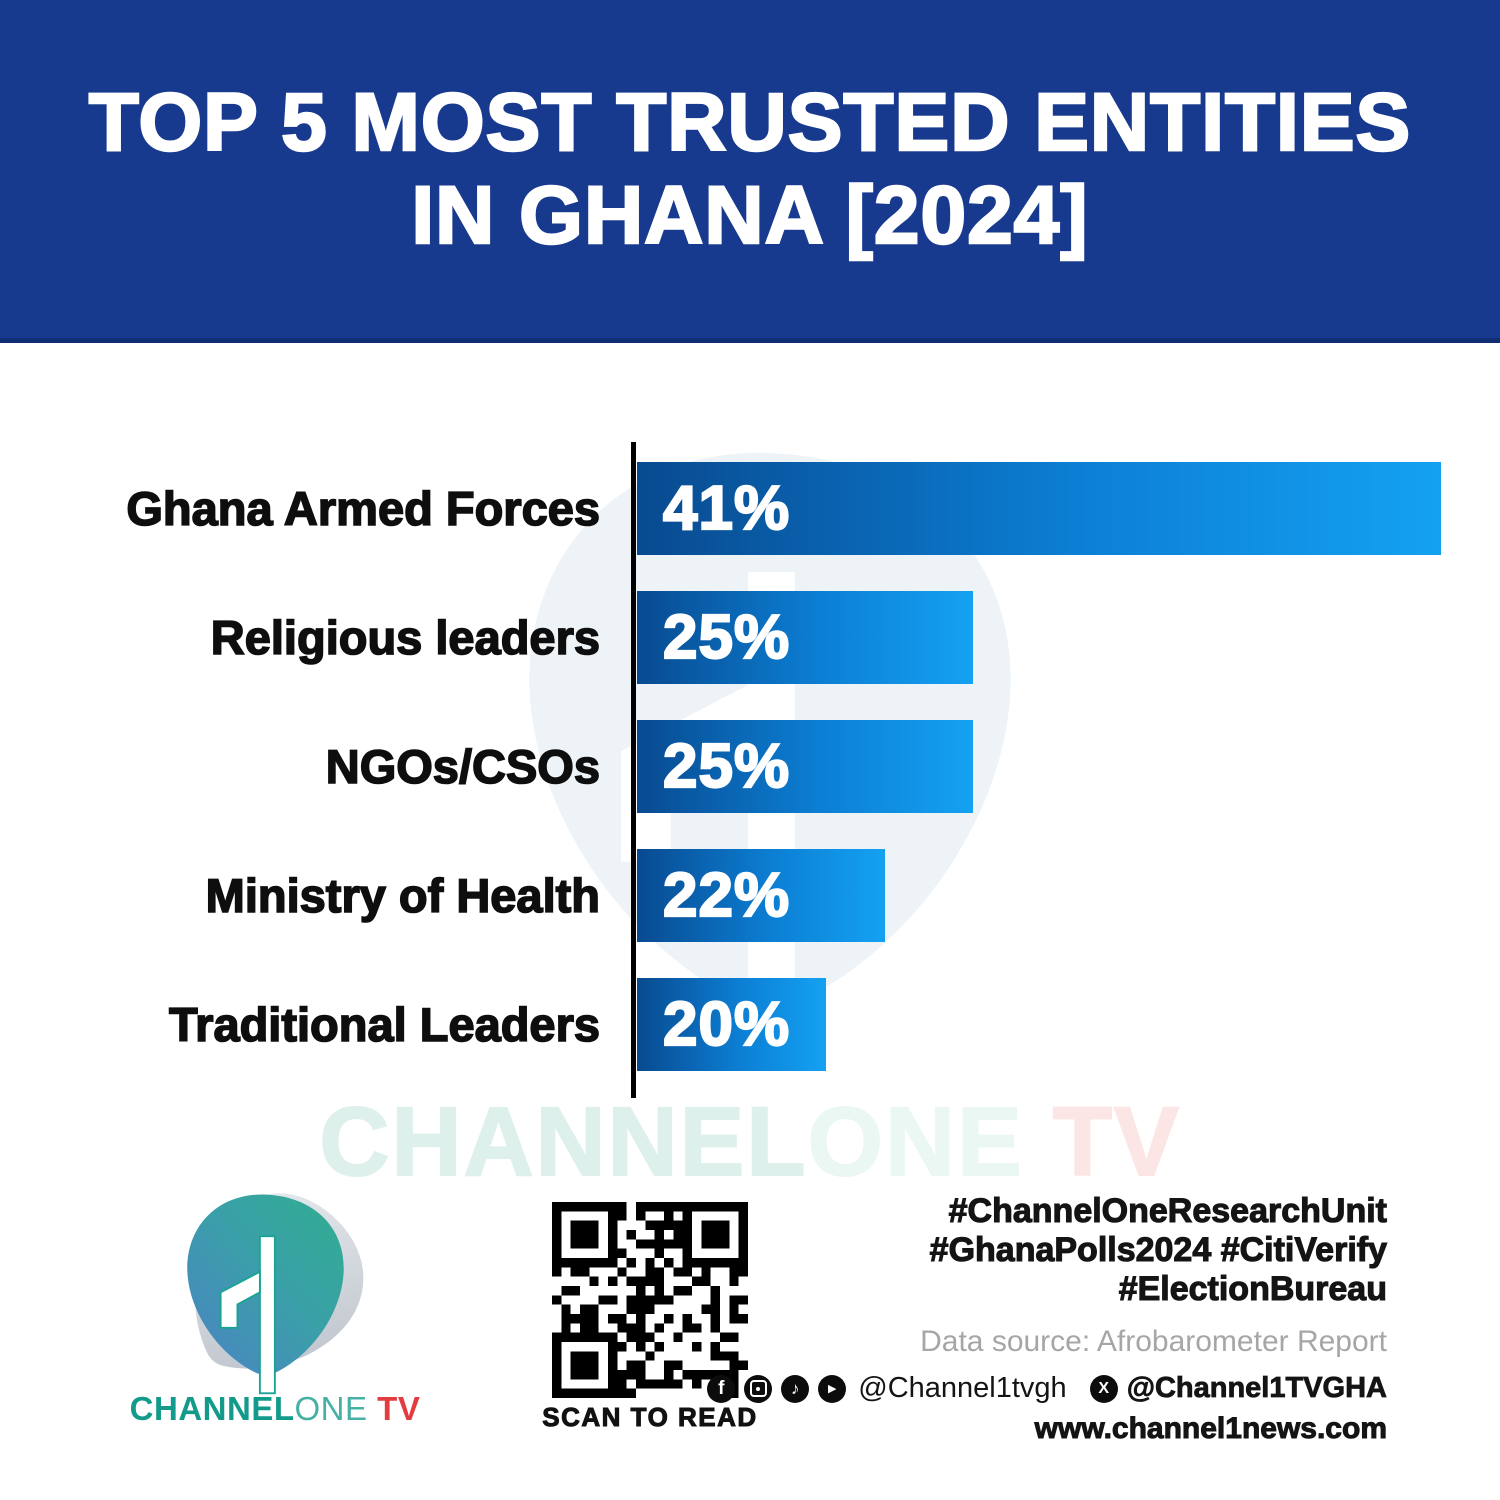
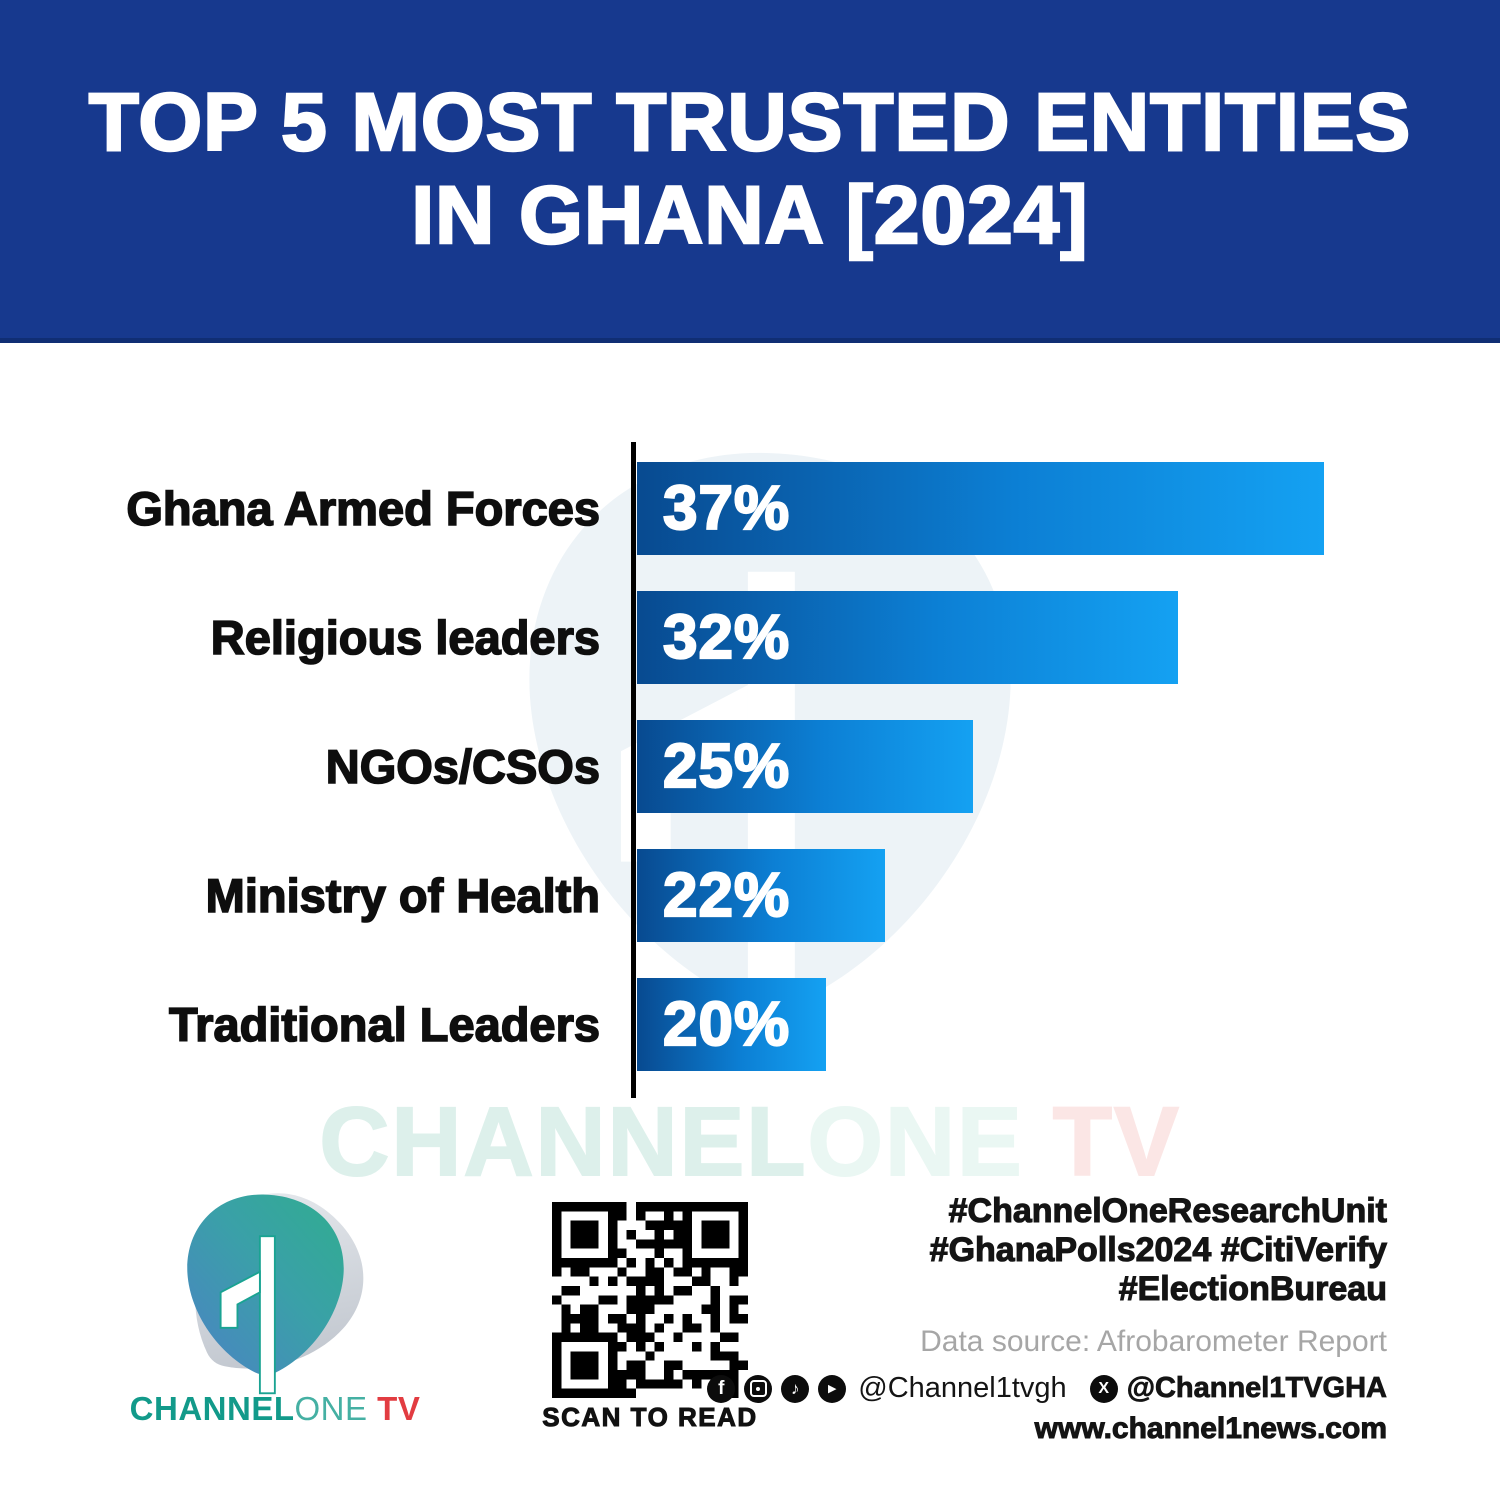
Ghana Armed Forces: 41% -> 37%
Religious leaders: 25% -> 32%
